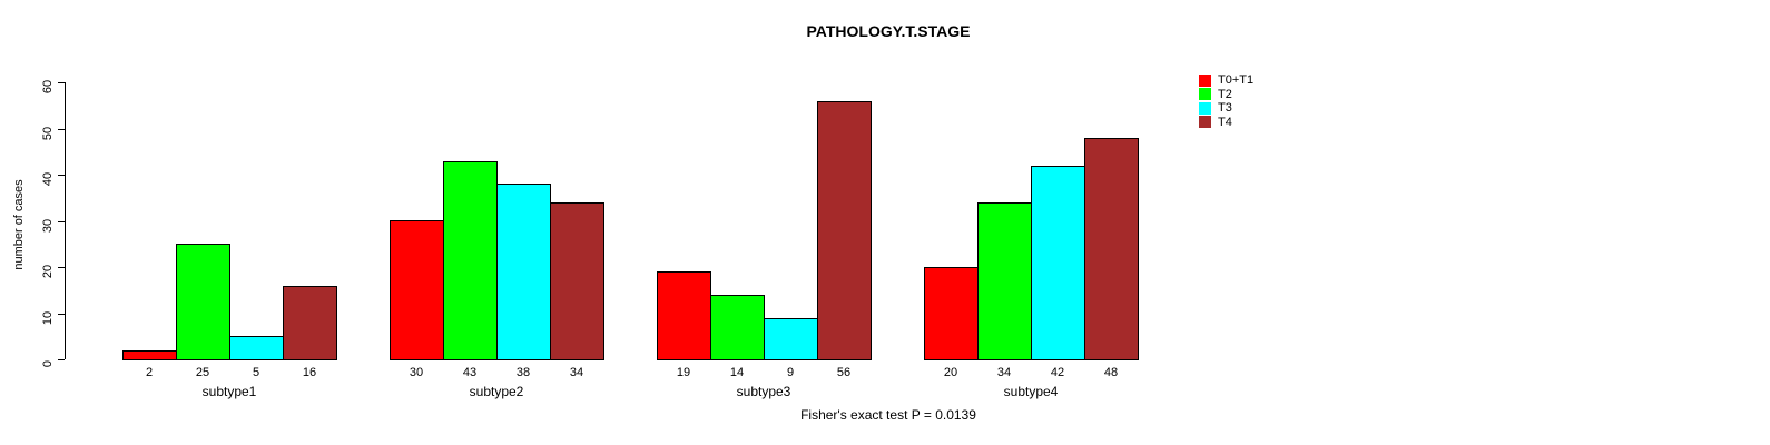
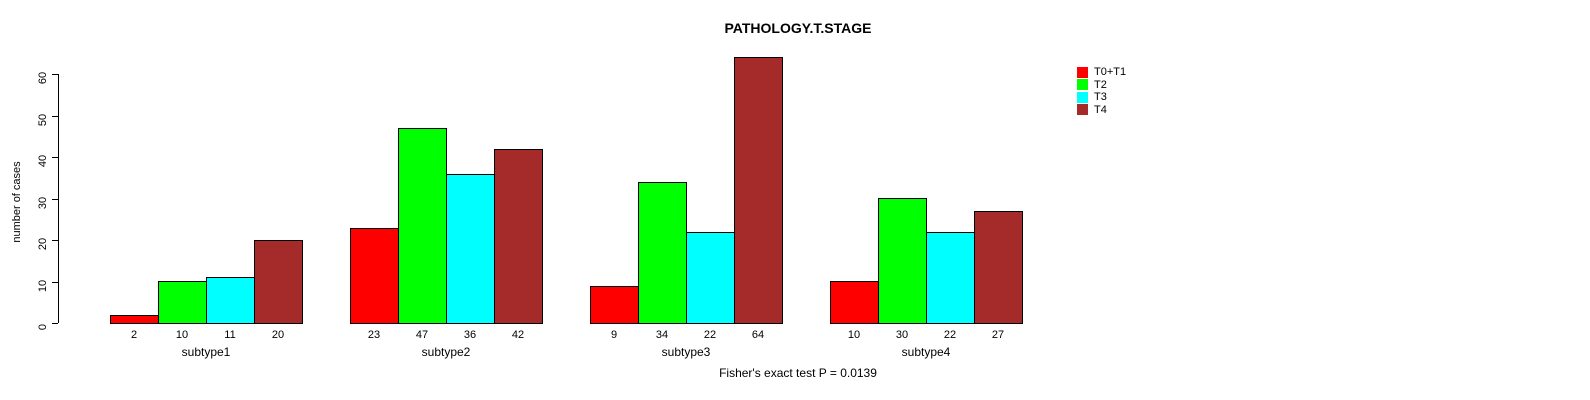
T2/subtype1: 25 -> 10
T3/subtype1: 5 -> 11
T4/subtype1: 16 -> 20
T0+T1/subtype2: 30 -> 23
T2/subtype2: 43 -> 47
T3/subtype2: 38 -> 36
T4/subtype2: 34 -> 42
T0+T1/subtype3: 19 -> 9
T2/subtype3: 14 -> 34
T3/subtype3: 9 -> 22
T4/subtype3: 56 -> 64
T0+T1/subtype4: 20 -> 10
T2/subtype4: 34 -> 30
T3/subtype4: 42 -> 22
T4/subtype4: 48 -> 27
